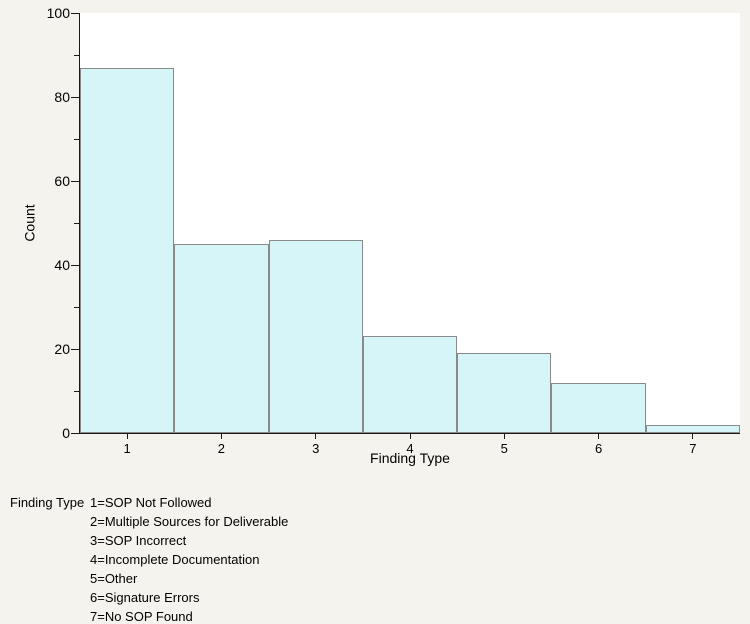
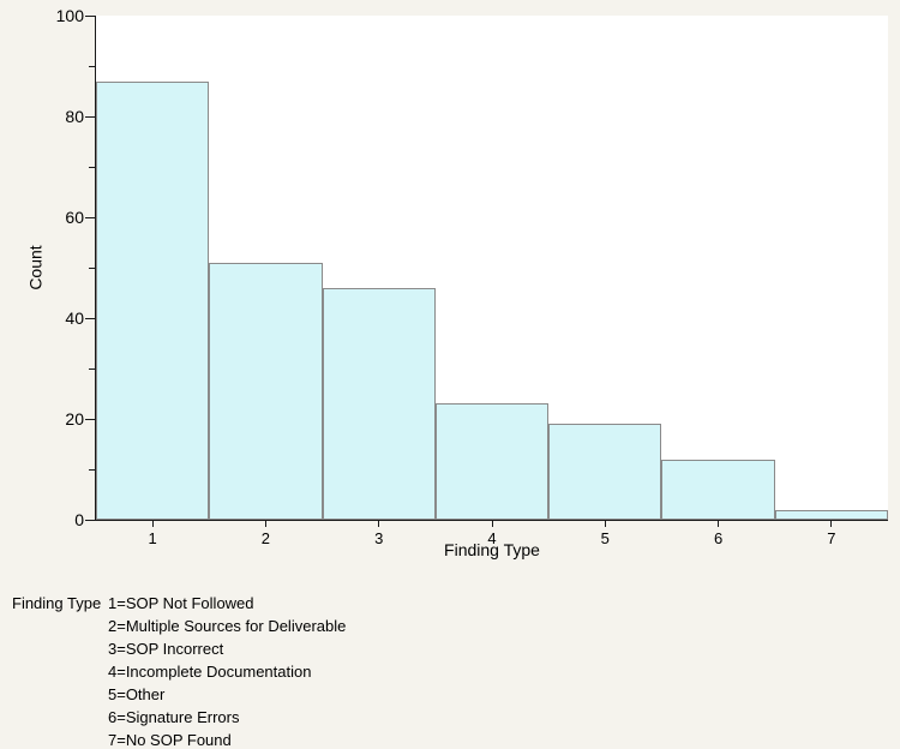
2: 45 -> 51
